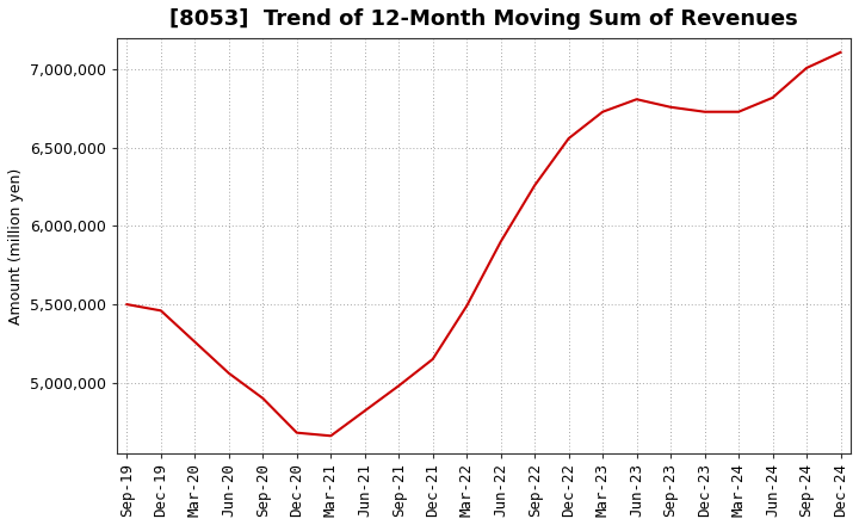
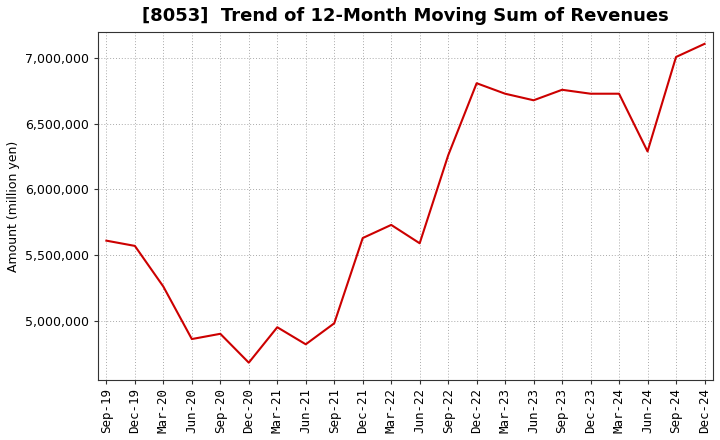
Sep-19: 5,500,000 -> 5,610,000
Dec-19: 5,460,000 -> 5,570,000
Jun-20: 5,060,000 -> 4,860,000
Mar-21: 4,660,000 -> 4,950,000
Dec-21: 5,150,000 -> 5,630,000
Mar-22: 5,490,000 -> 5,730,000
Jun-22: 5,900,000 -> 5,590,000
Dec-22: 6,560,000 -> 6,810,000
Jun-23: 6,810,000 -> 6,680,000
Jun-24: 6,820,000 -> 6,290,000
